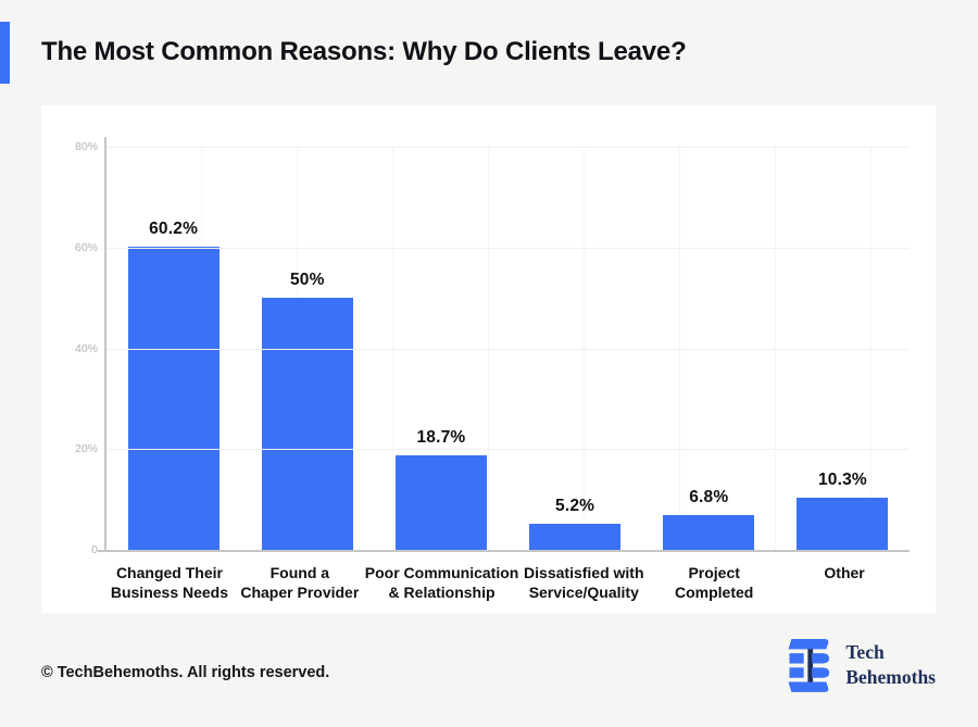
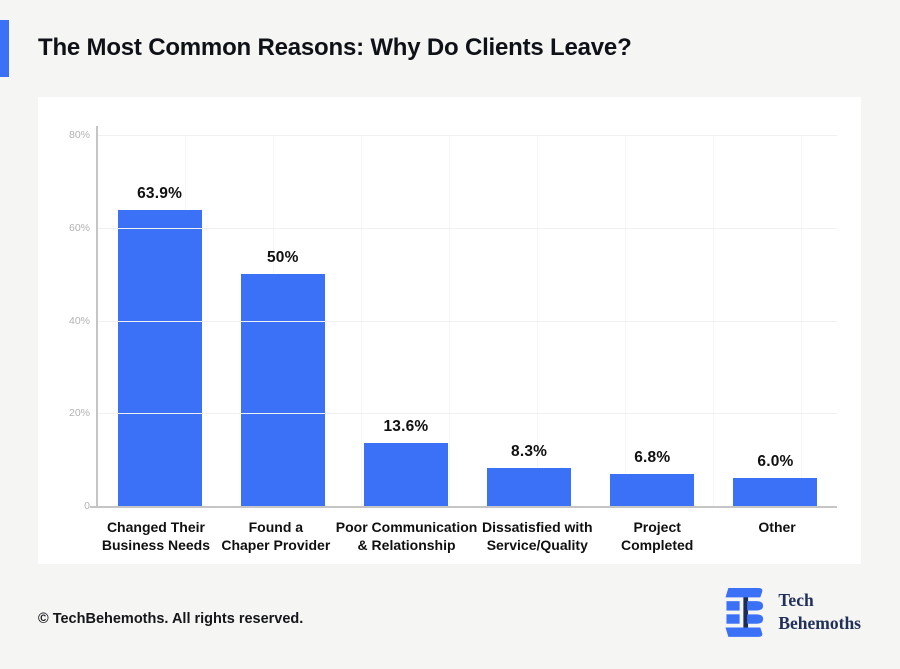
Changed Their Business Needs: 60.2% -> 63.9%
Poor Communication & Relationship: 18.7% -> 13.6%
Dissatisfied with Service/Quality: 5.2% -> 8.3%
Other: 10.3% -> 6.0%
